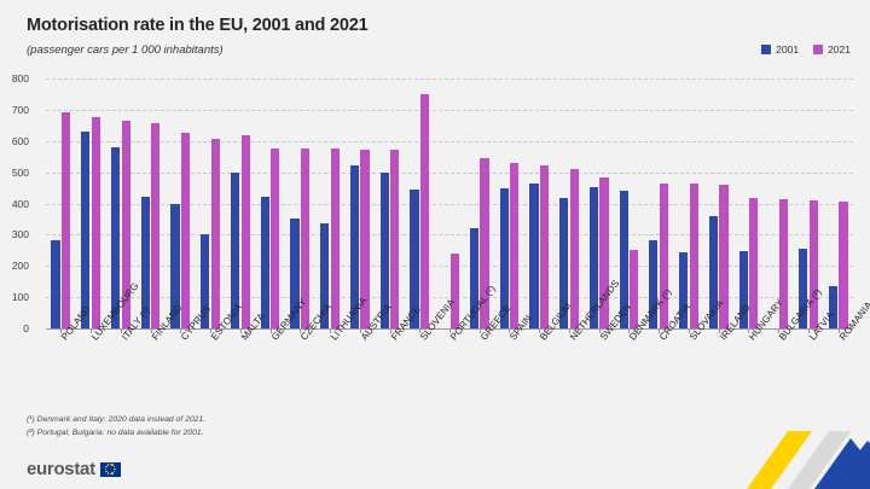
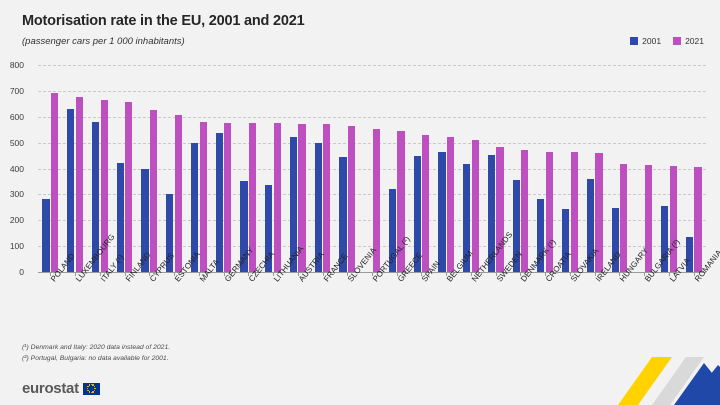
2021/MALTA: 620 -> 580
2001/GERMANY: 420 -> 540
2021/SLOVENIA: 750 -> 560
2021/PORTUGAL (²): 240 -> 550
2001/DENMARK (¹): 440 -> 360
2021/DENMARK (¹): 250 -> 470
